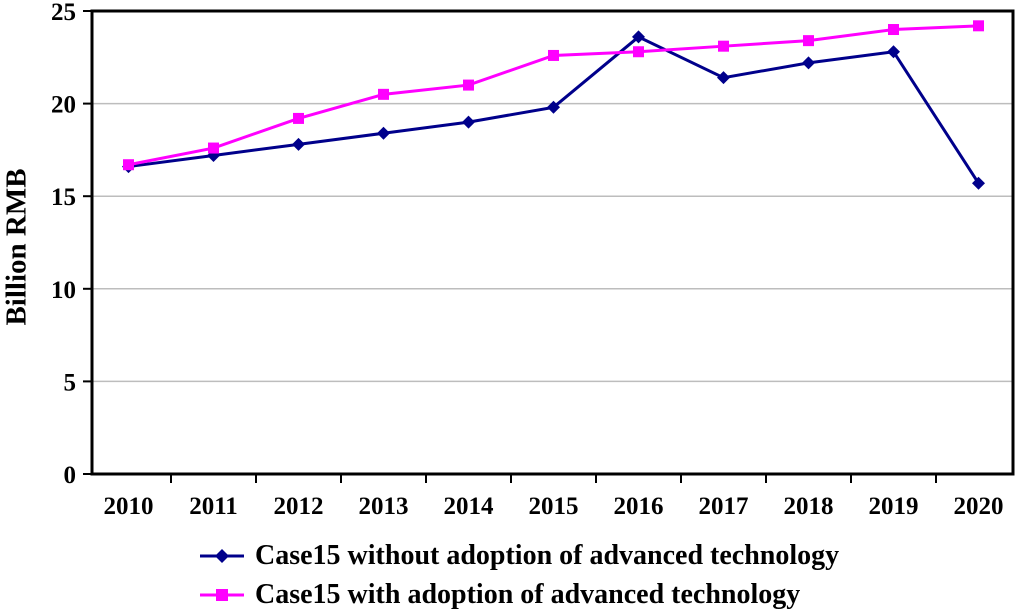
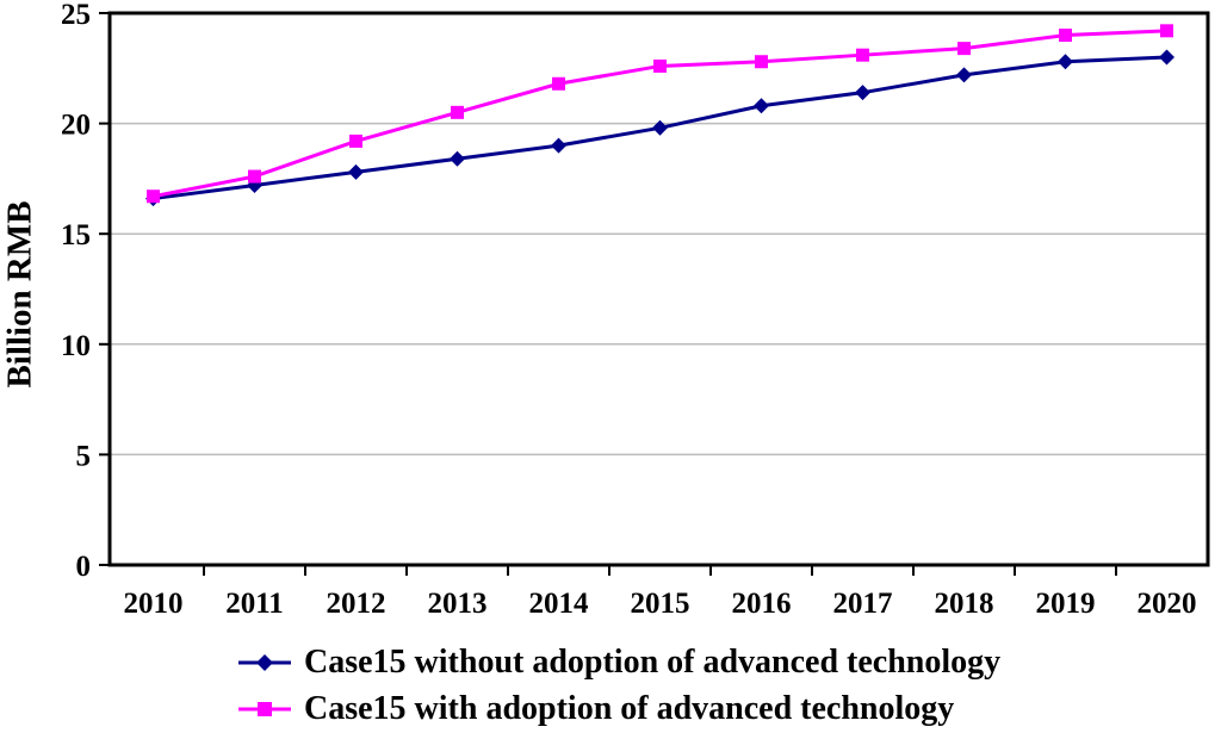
Case15 with adoption of advanced technology/2014: 21.0 -> 21.8
Case15 without adoption of advanced technology/2016: 23.6 -> 20.8
Case15 without adoption of advanced technology/2020: 15.7 -> 23.0
